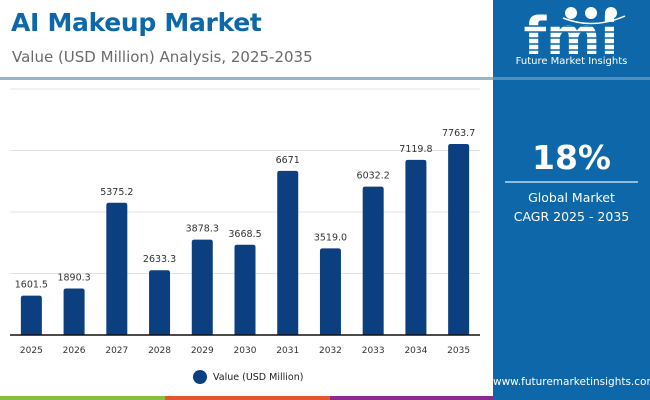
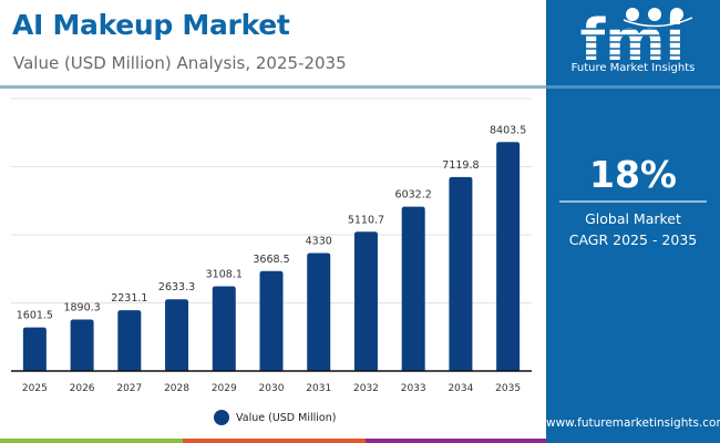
2027: 5375.2 -> 2231.1
2029: 3878.3 -> 3108.1
2031: 6671 -> 4330
2032: 3519.0 -> 5110.7
2035: 7763.7 -> 8403.5
